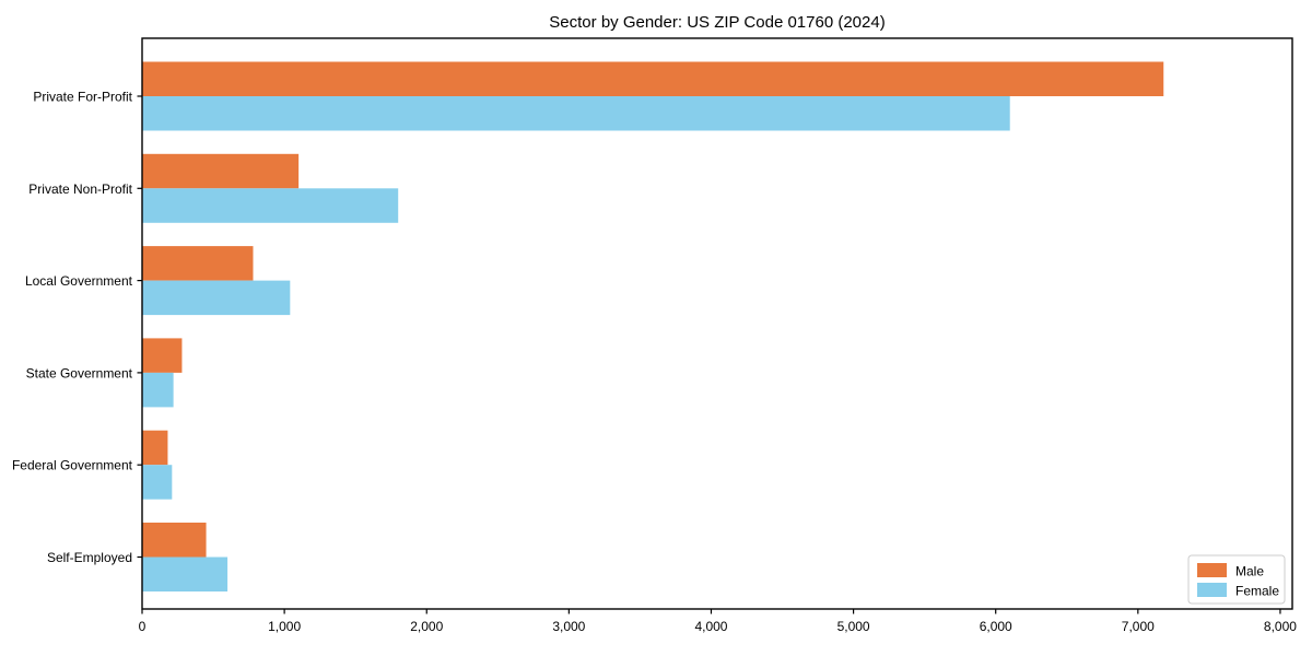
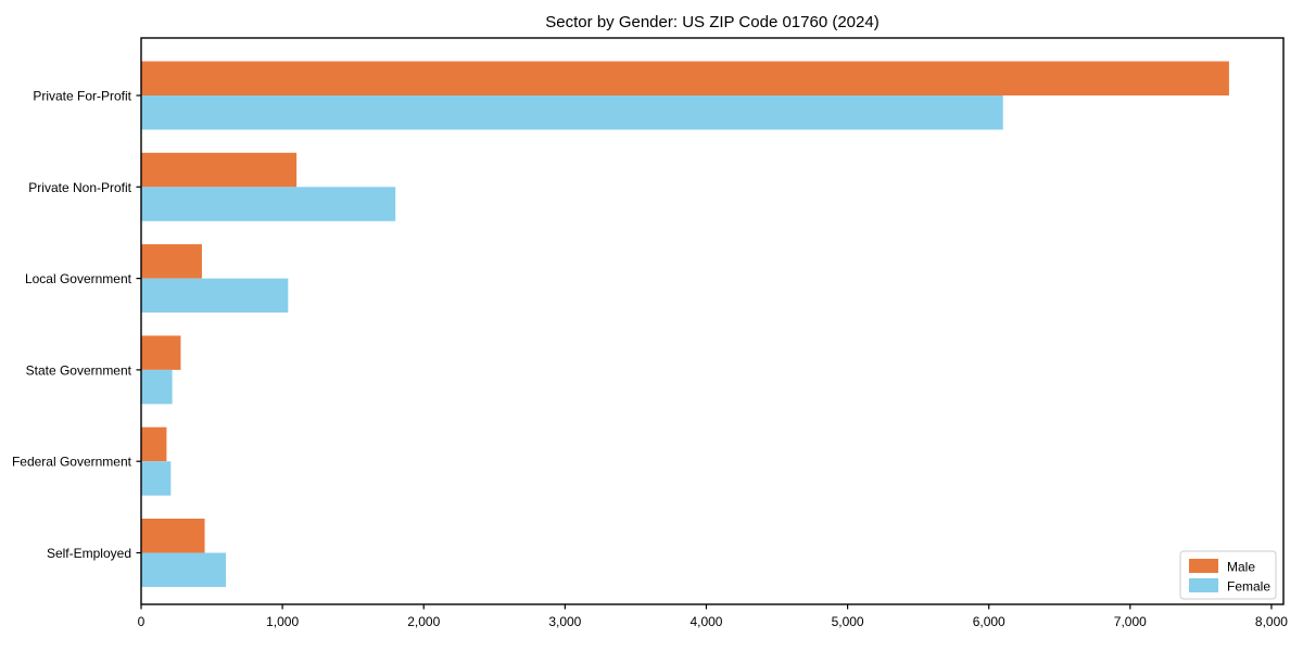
Male/Private For-Profit: 7180 -> 7700
Male/Local Government: 780 -> 430
